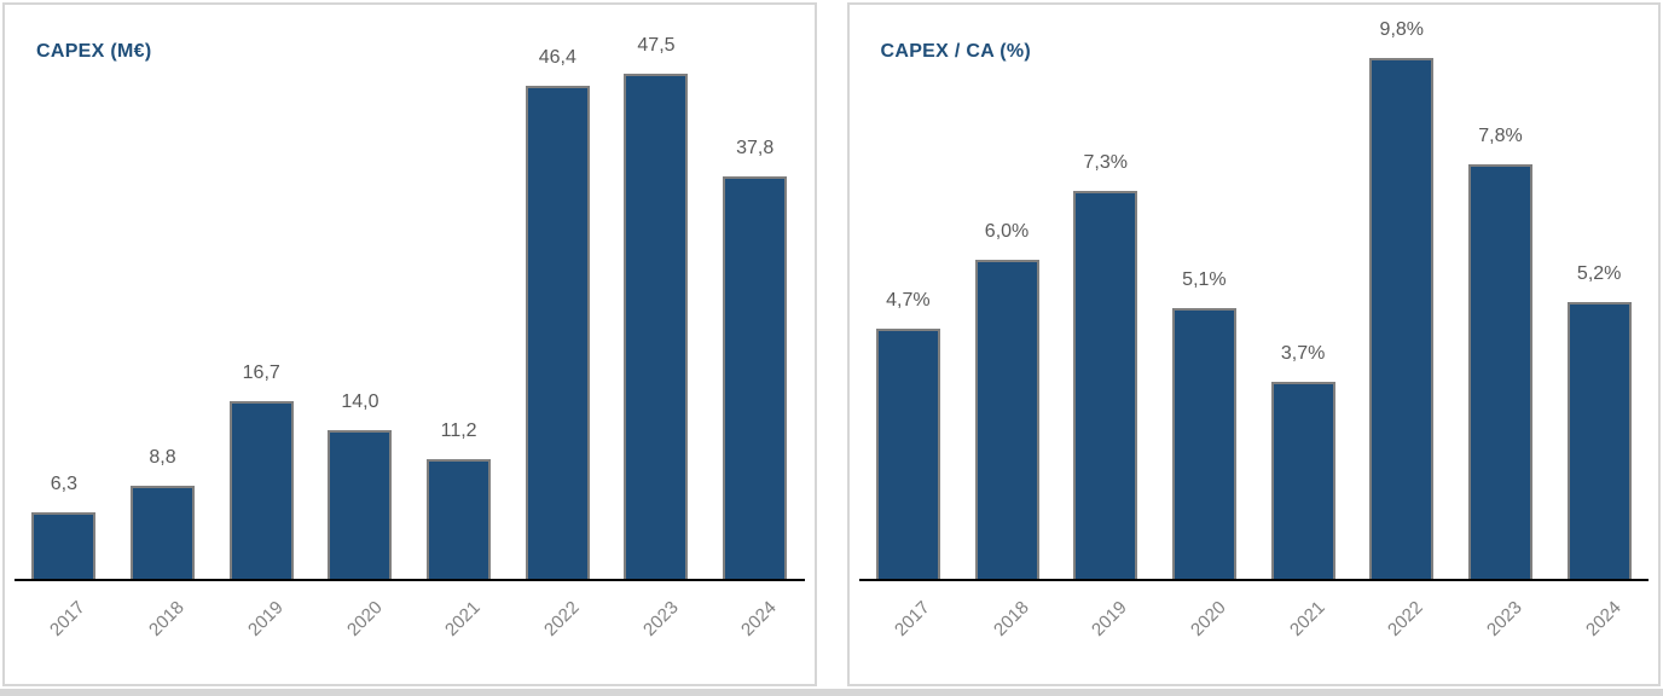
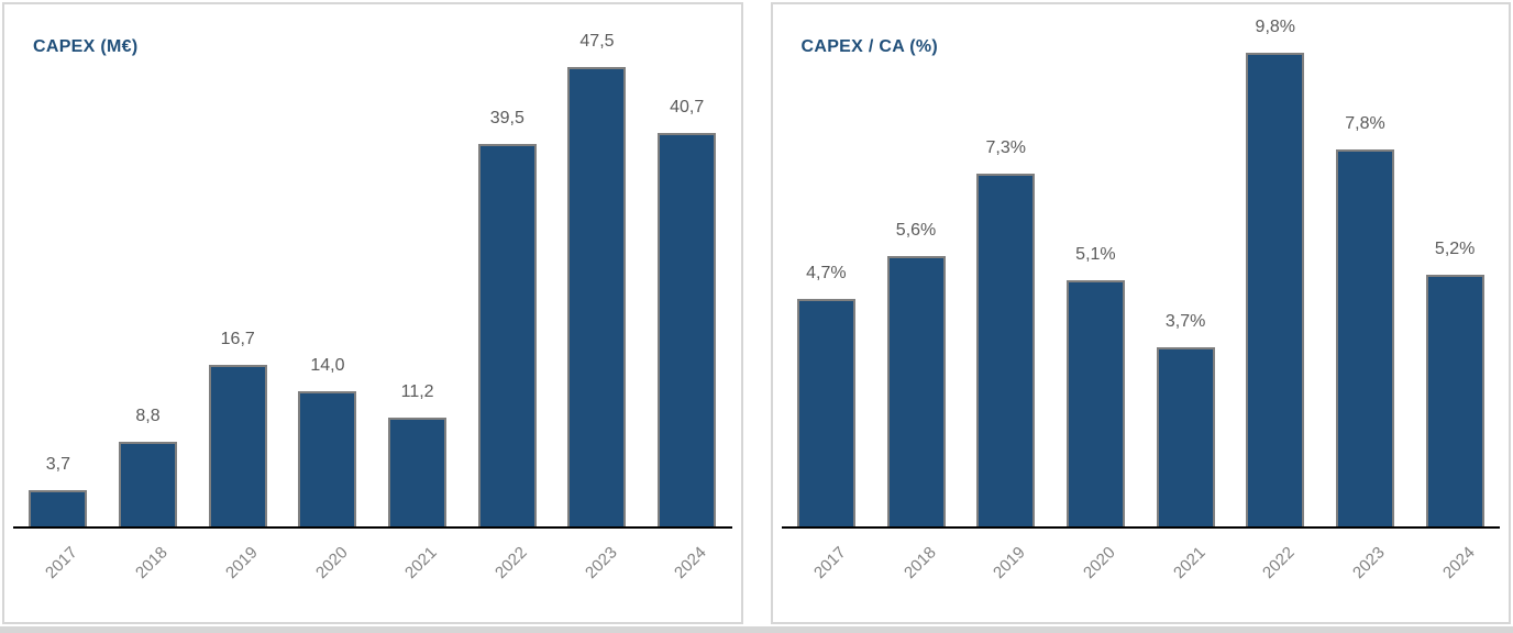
CAPEX (M€)/2017: 6,3 -> 3,7
CAPEX (M€)/2022: 46,4 -> 39,5
CAPEX (M€)/2024: 37,8 -> 40,7
CAPEX / CA (%)/2018: 6,0% -> 5,6%
